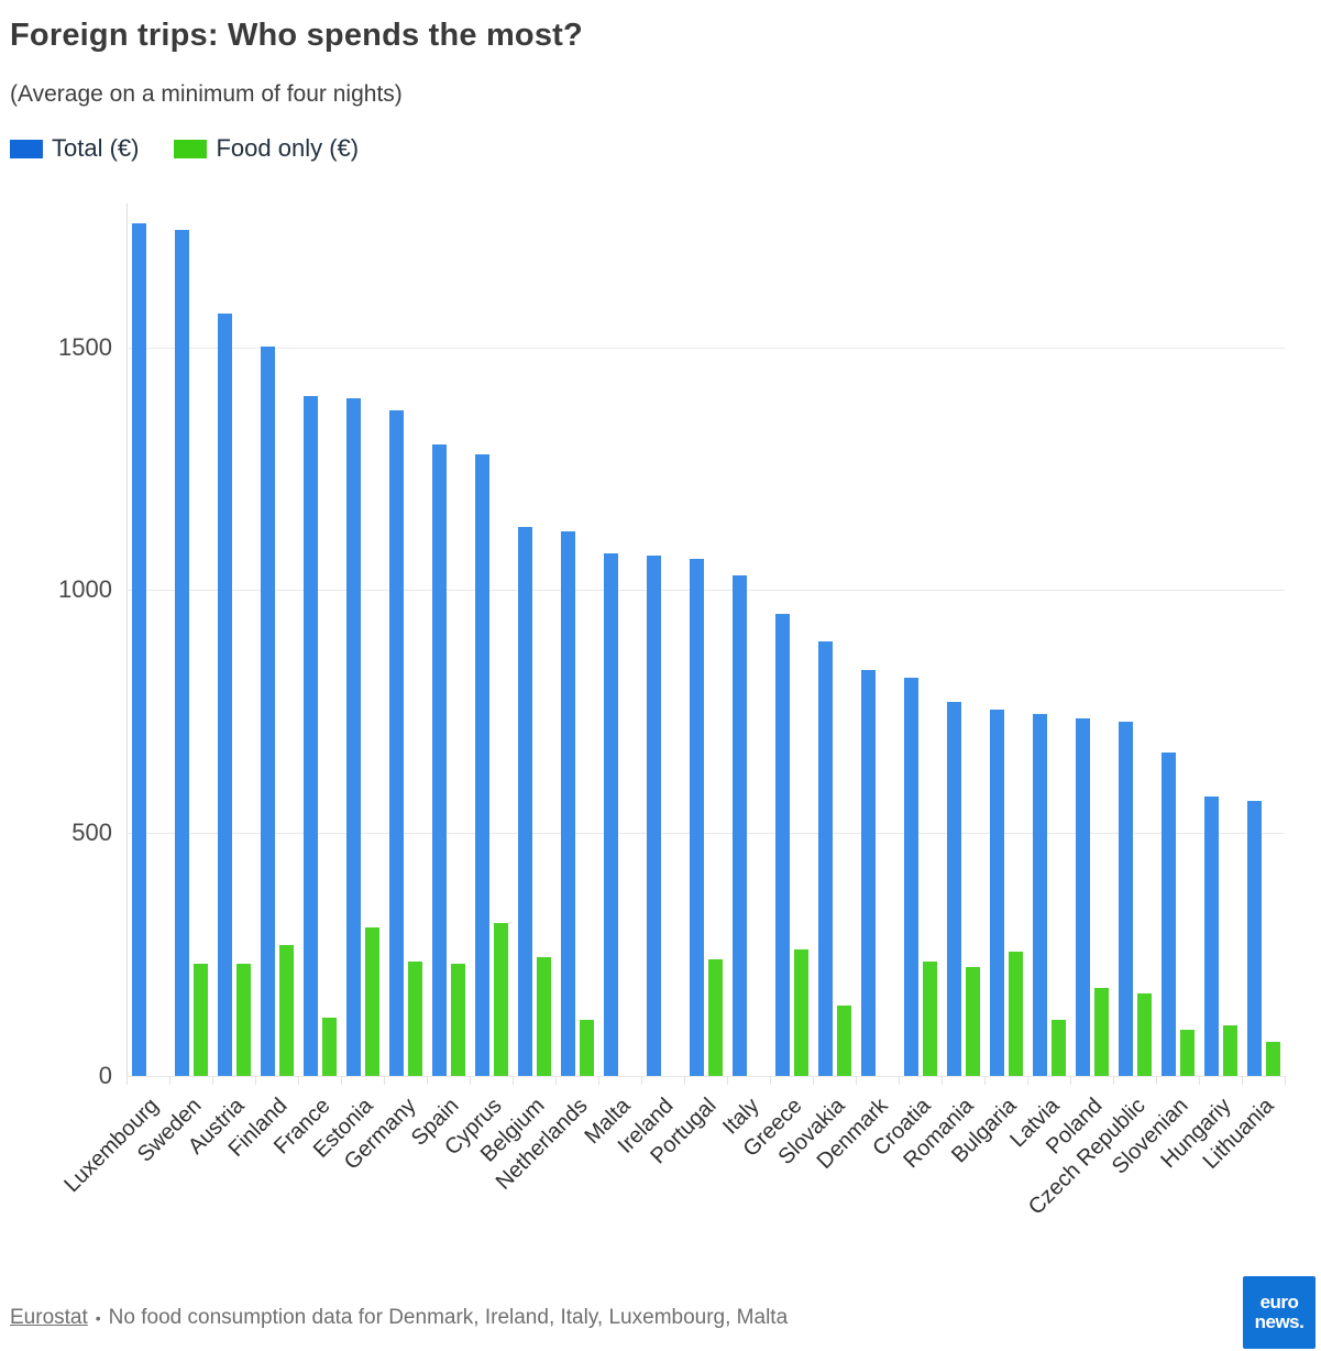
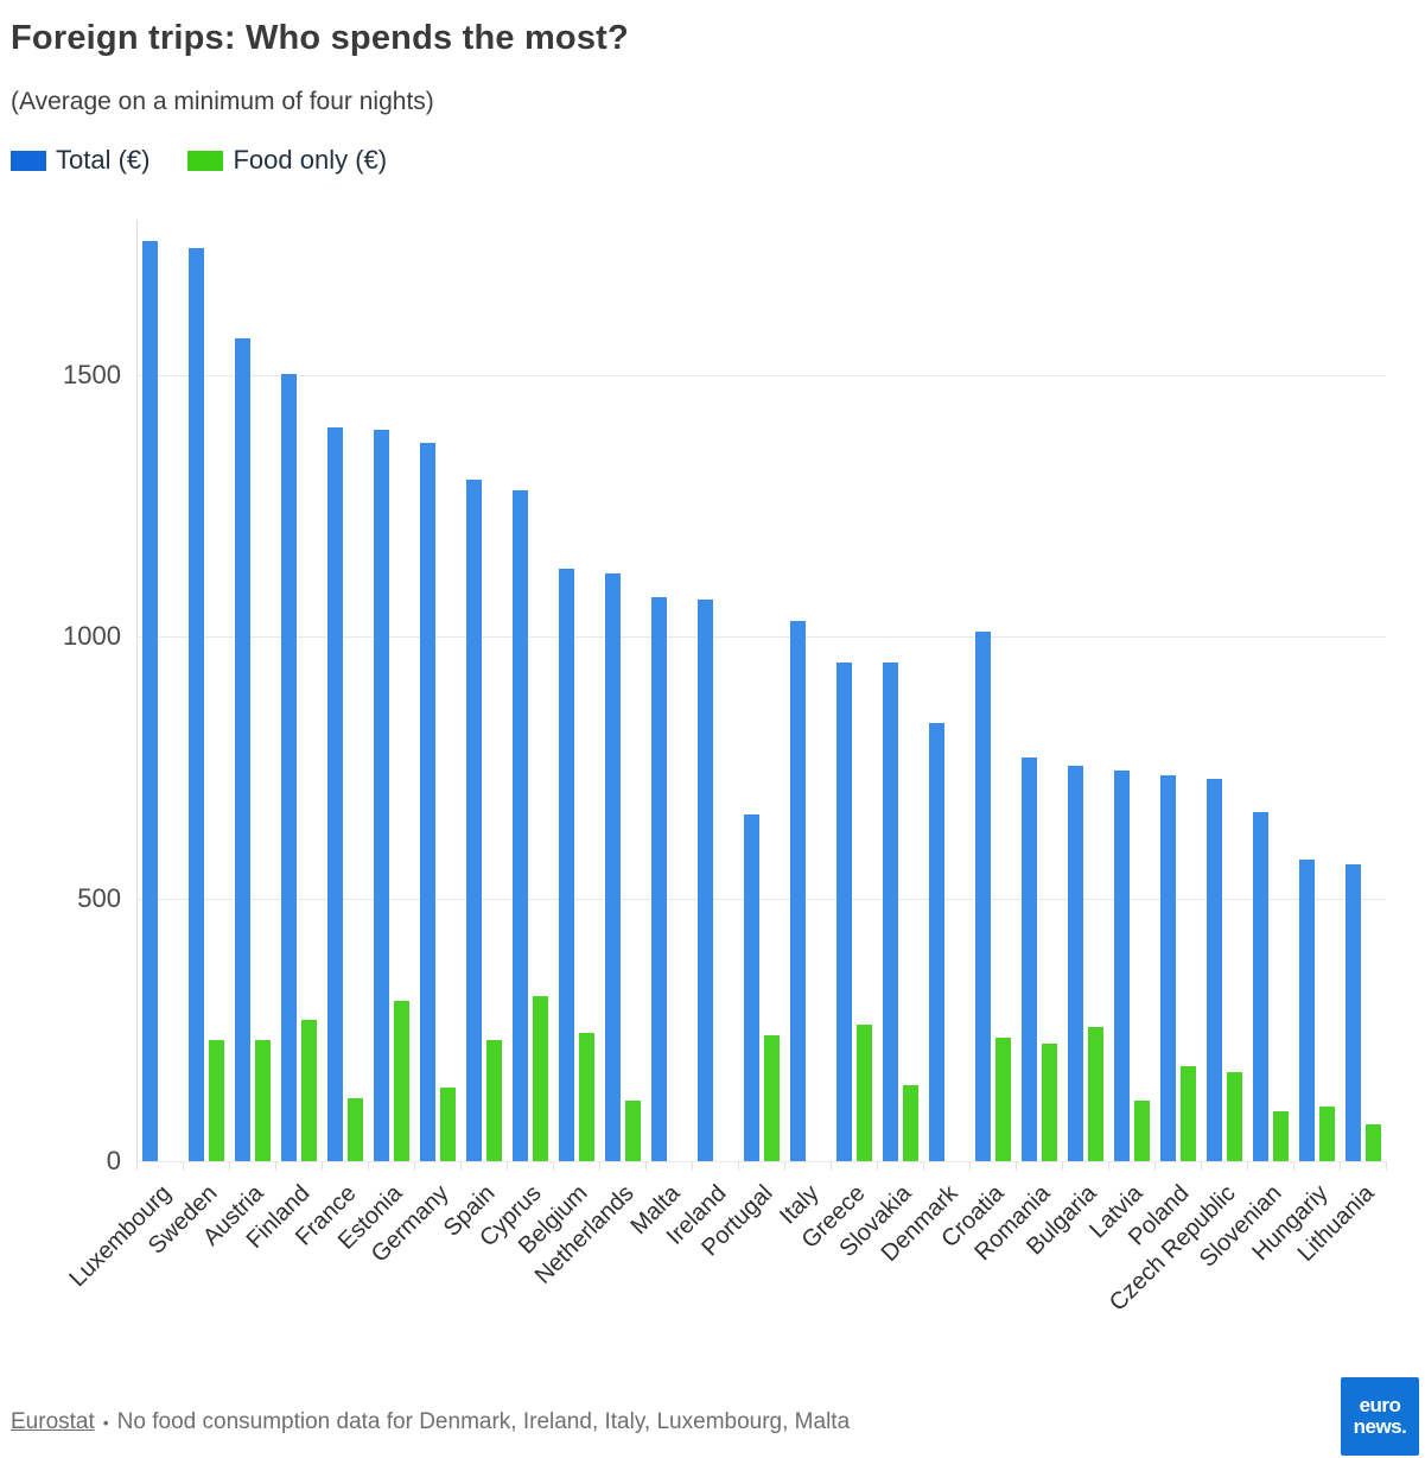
Food only (€)/Germany: 240 -> 140
Total (€)/Portugal: 1060 -> 660
Total (€)/Slovakia: 900 -> 950
Total (€)/Croatia: 820 -> 1010
